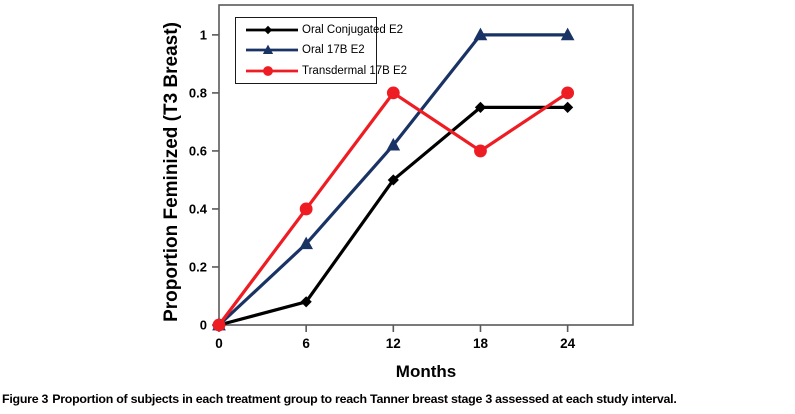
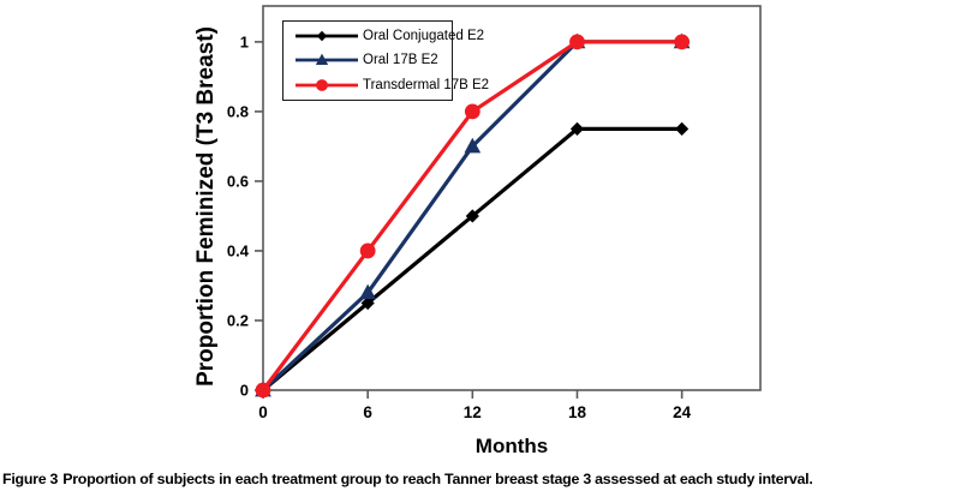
Oral Conjugated E2/6: 0.08 -> 0.25
Oral 17B E2/12: 0.62 -> 0.70
Transdermal 17B E2/18: 0.6 -> 1.0
Transdermal 17B E2/24: 0.8 -> 1.0
